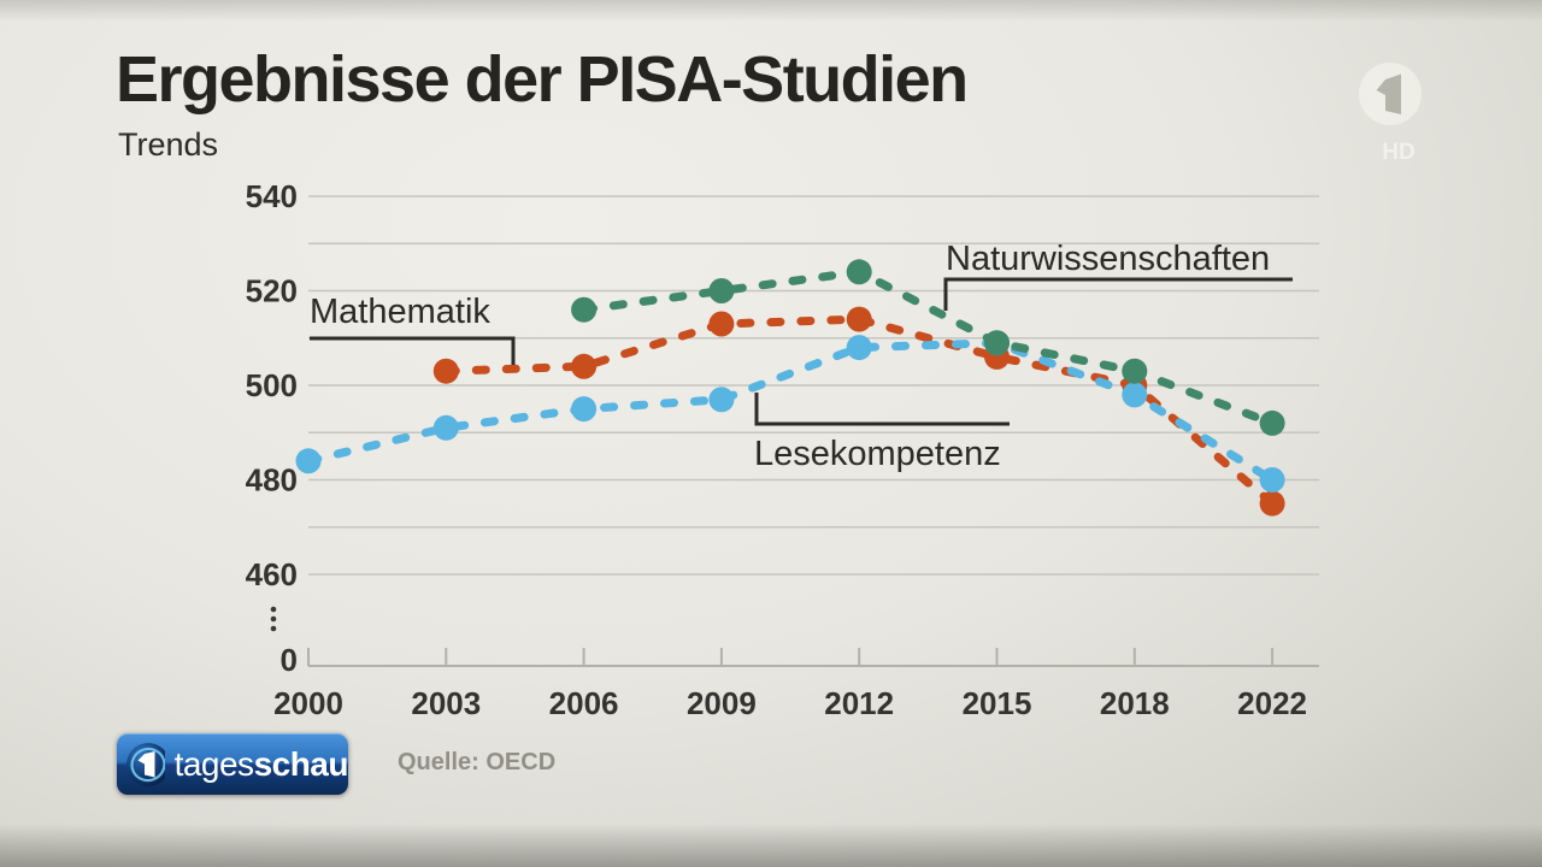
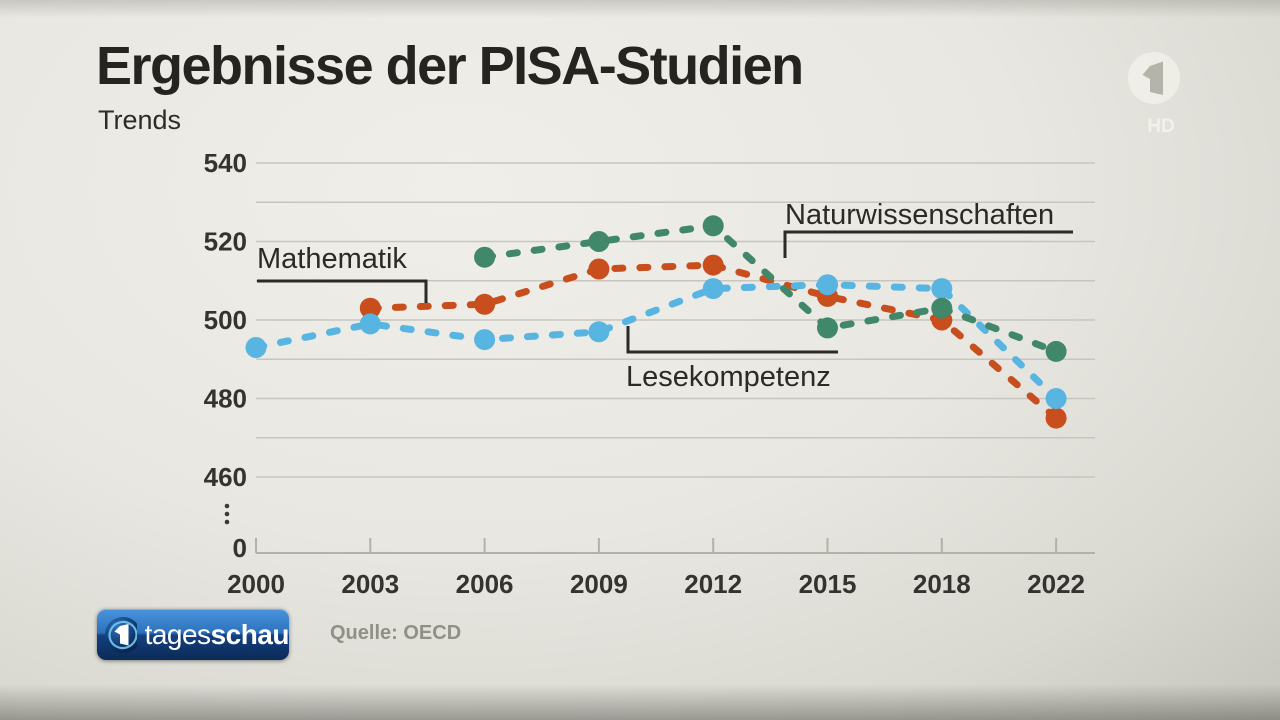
Lesekompetenz/2000: 484 -> 493
Lesekompetenz/2003: 491 -> 499
Naturwissenschaften/2015: 509 -> 498
Lesekompetenz/2018: 498 -> 508
